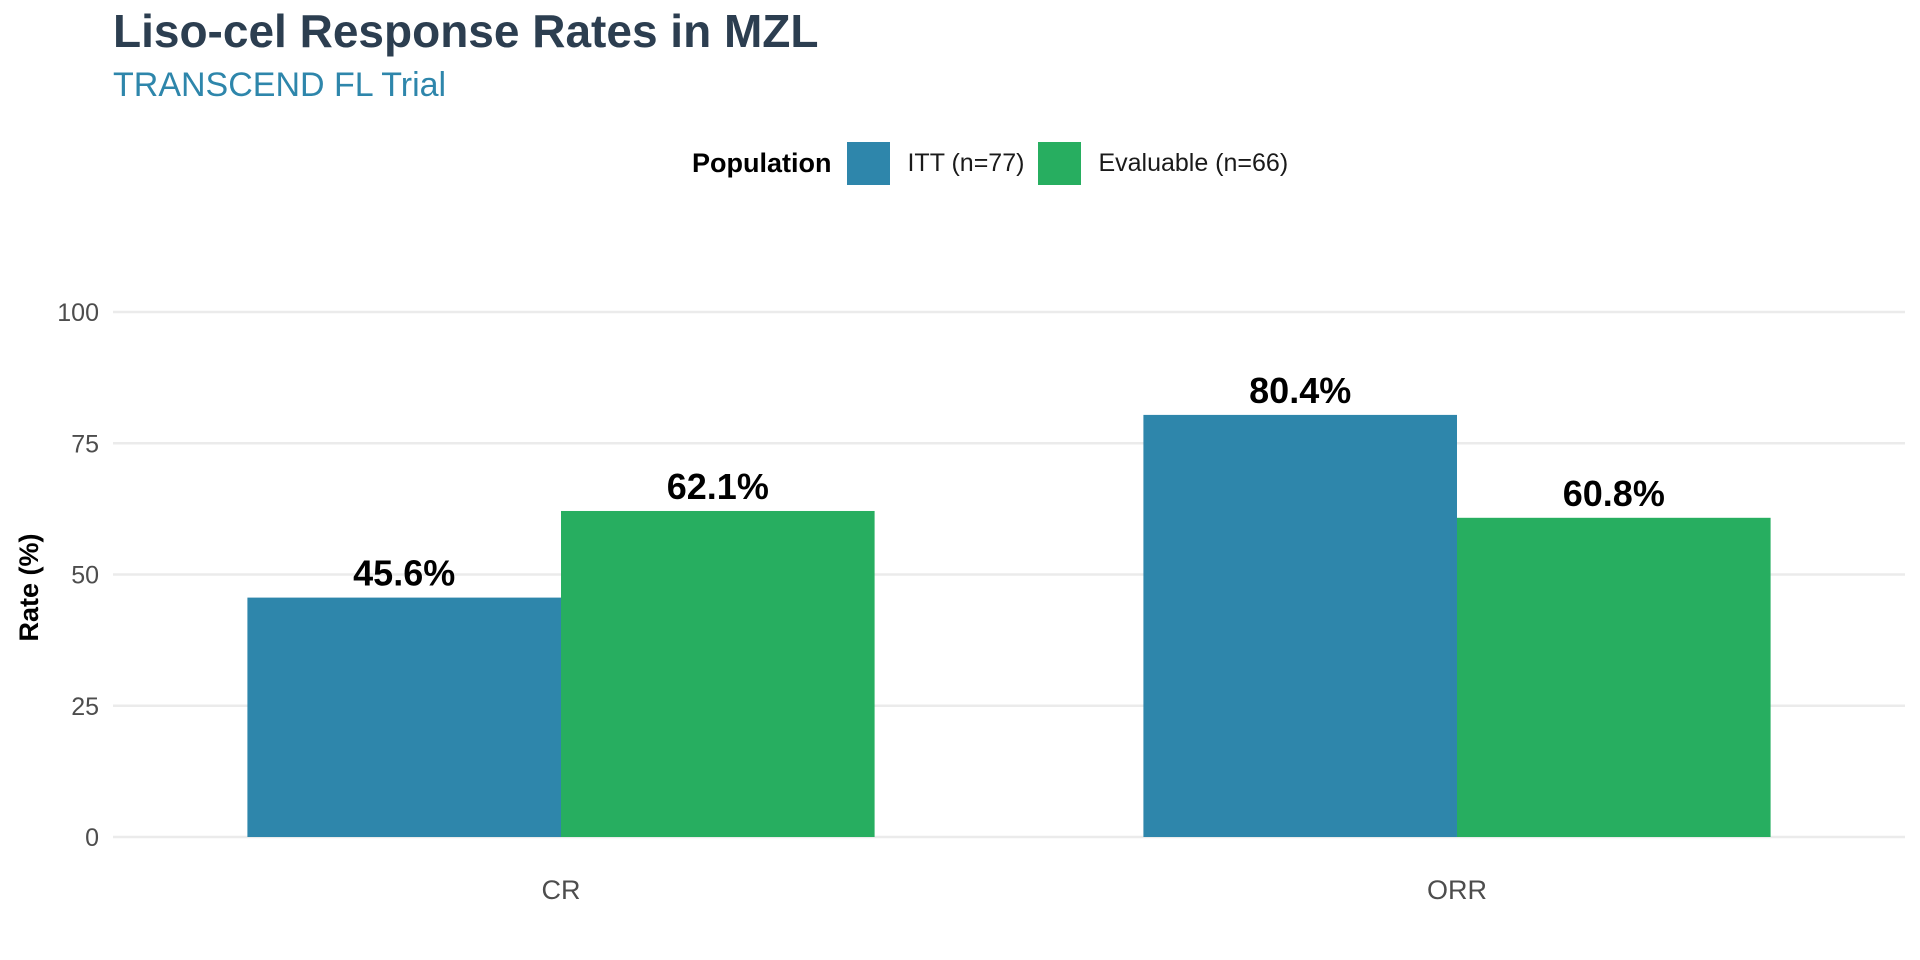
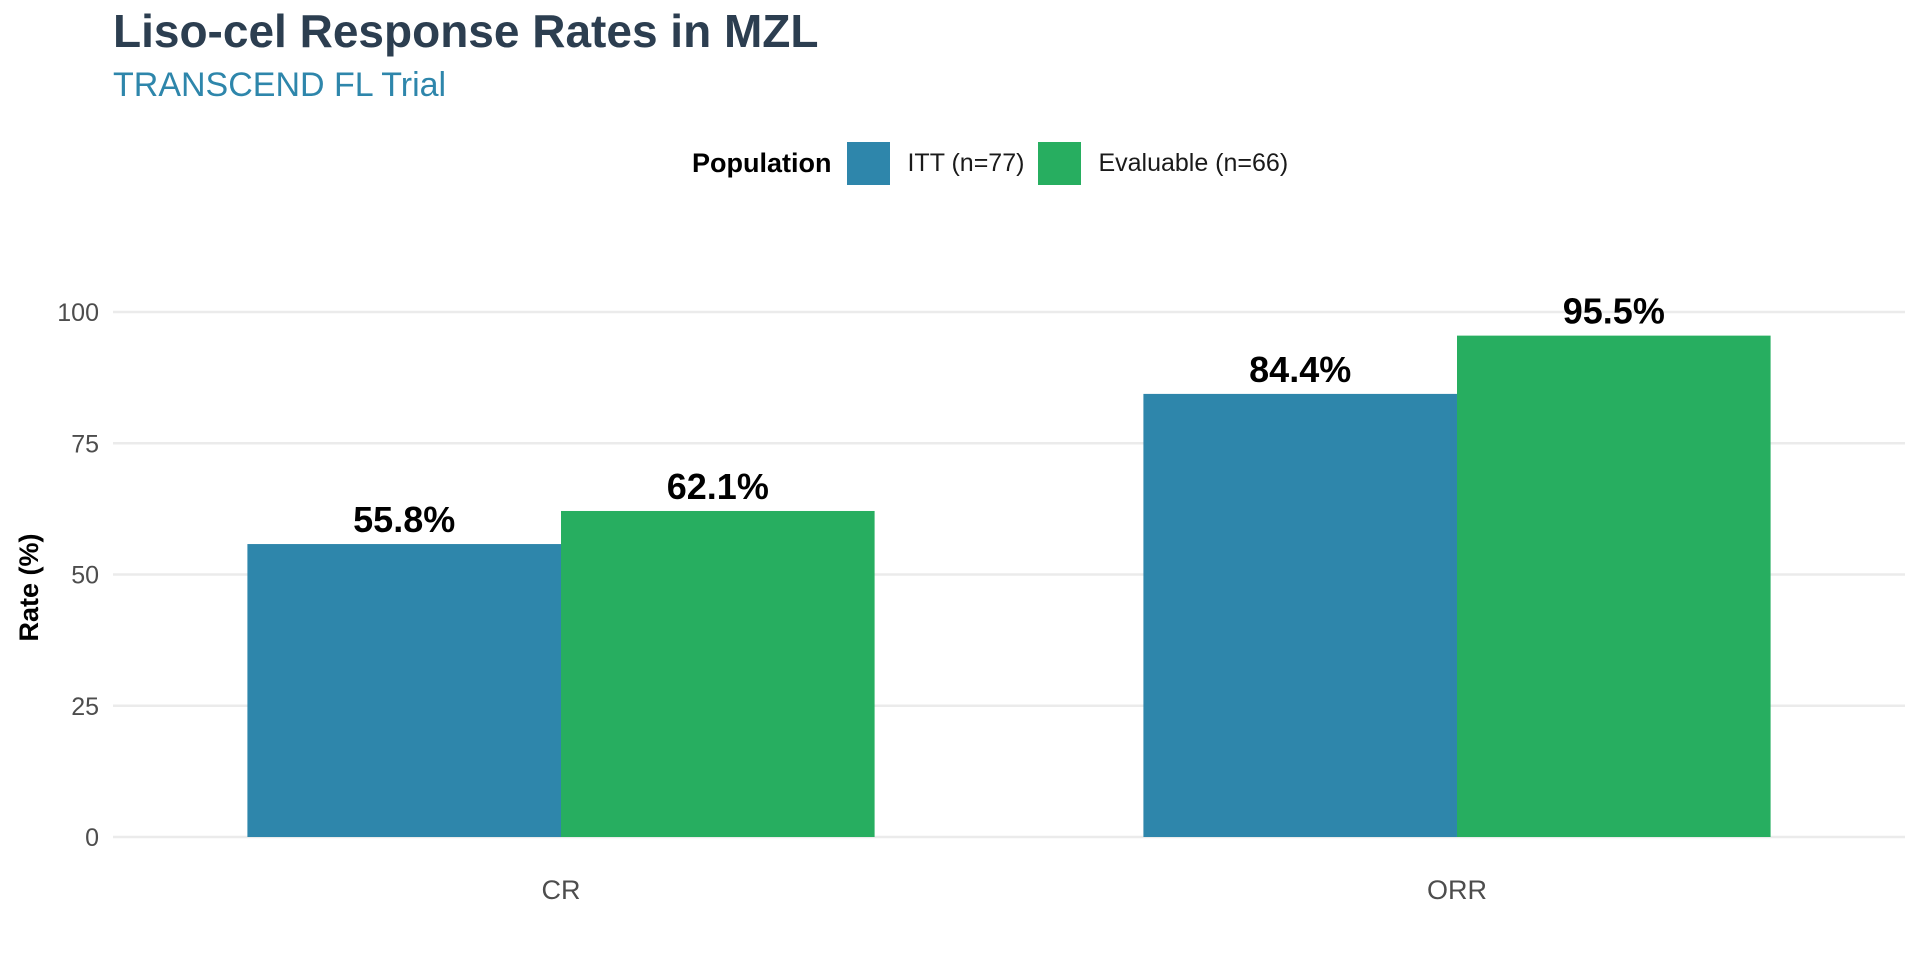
ITT (n=77)/CR: 45.6% -> 55.8%
ITT (n=77)/ORR: 80.4% -> 84.4%
Evaluable (n=66)/ORR: 60.8% -> 95.5%
